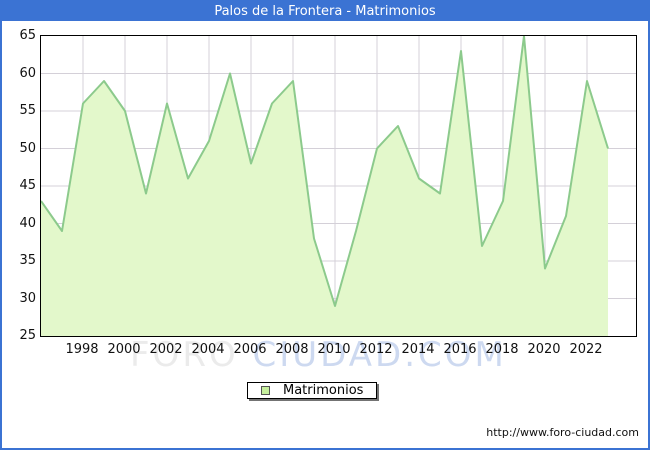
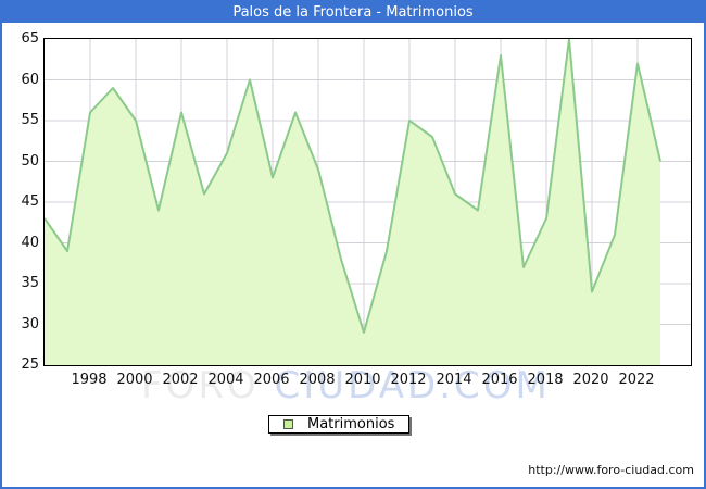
2008: 59 -> 49
2012: 50 -> 55
2022: 59 -> 62
